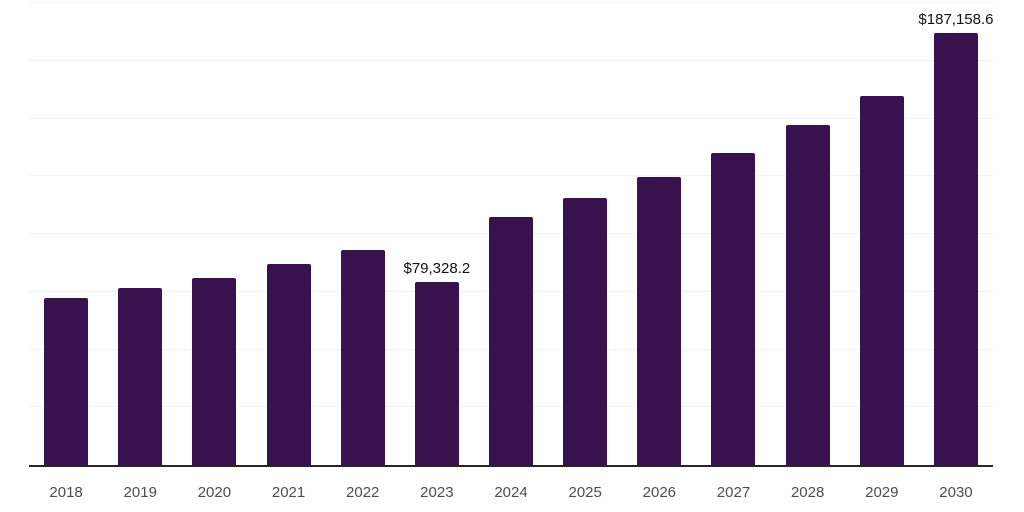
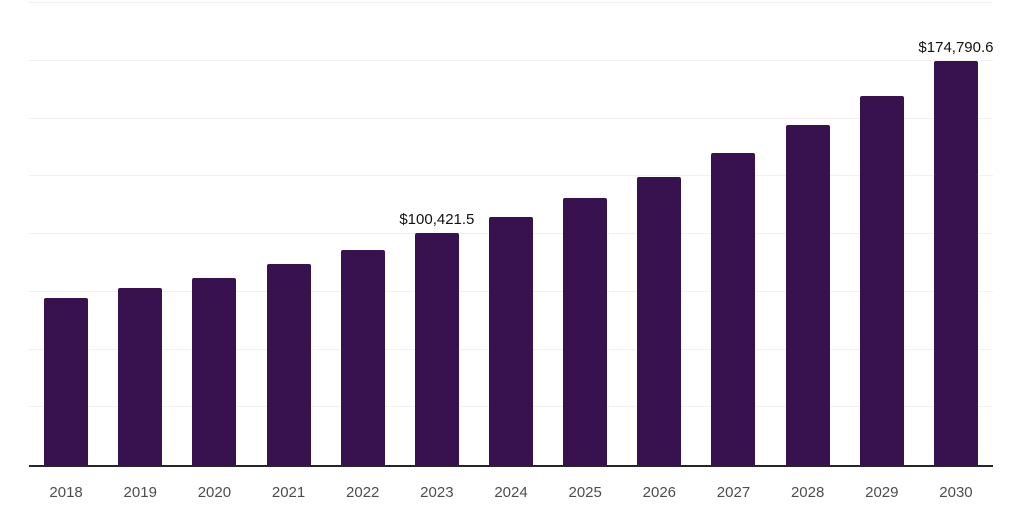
2023: $79,328.2 -> $100,421.5
2030: $187,158.6 -> $174,790.6
